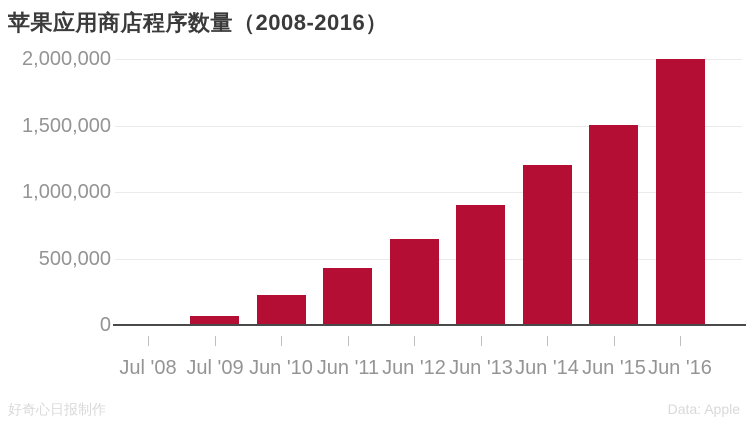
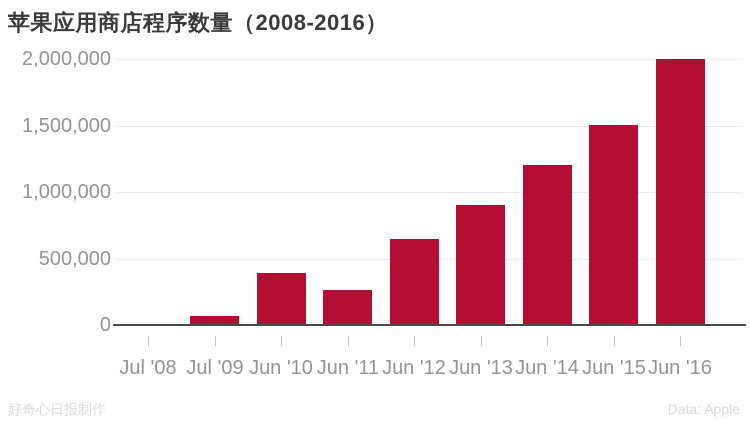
Jun '10: 220000 -> 390000
Jun '11: 420000 -> 260000
